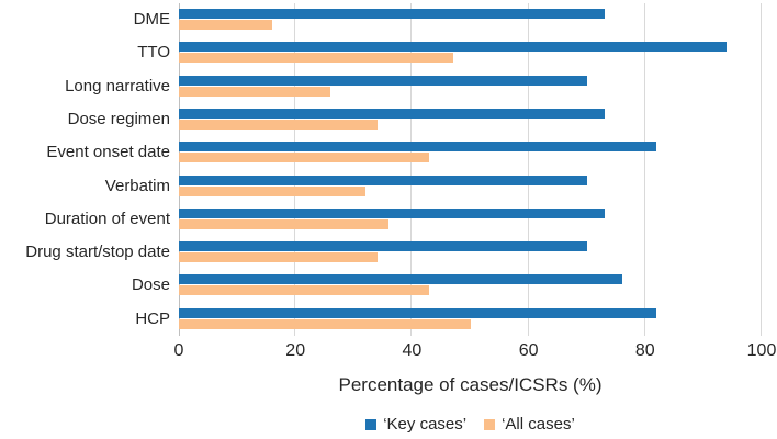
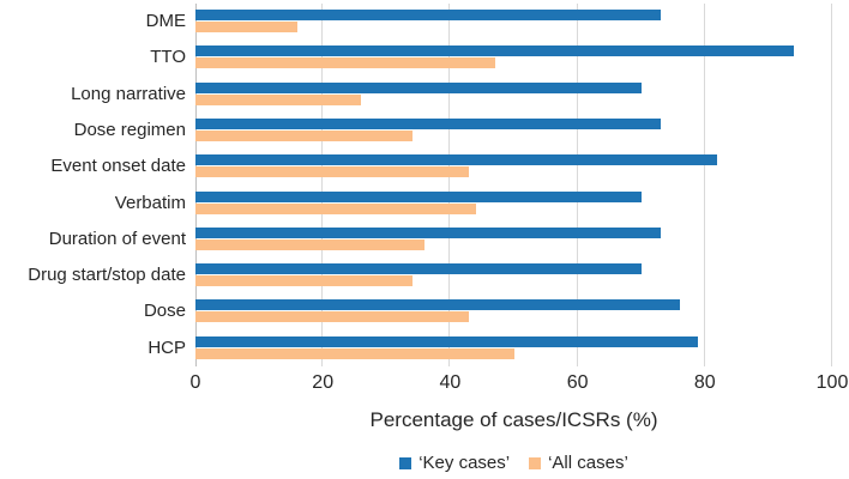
‘All cases’/Verbatim: 32 -> 44
‘Key cases’/HCP: 82 -> 79
